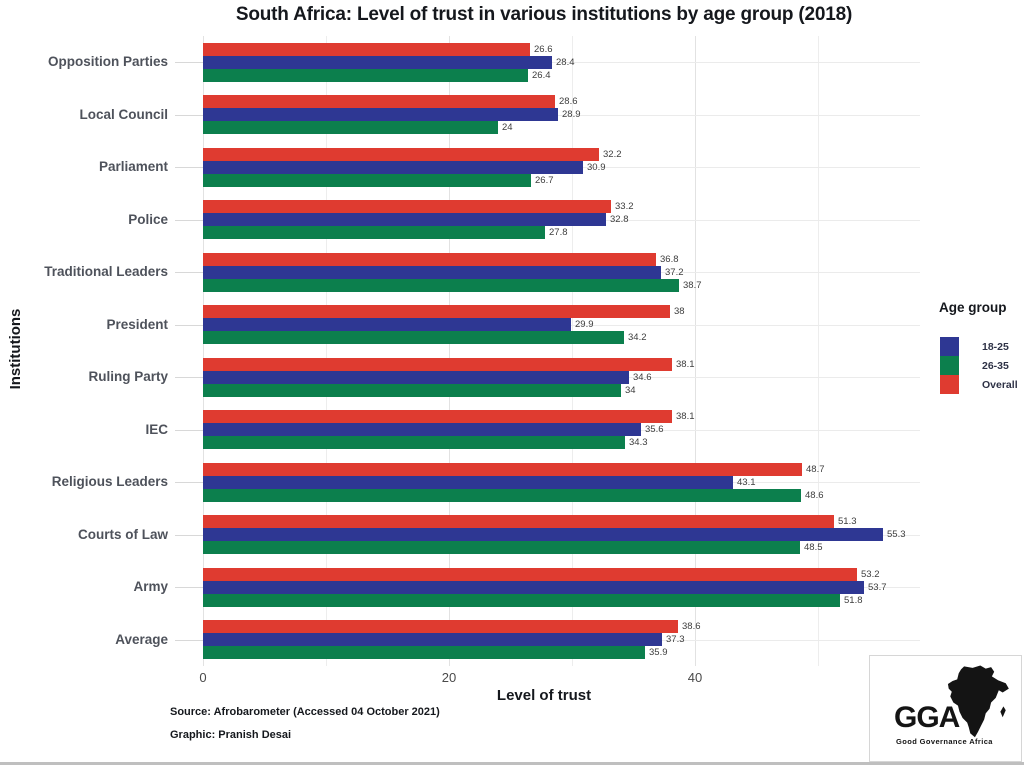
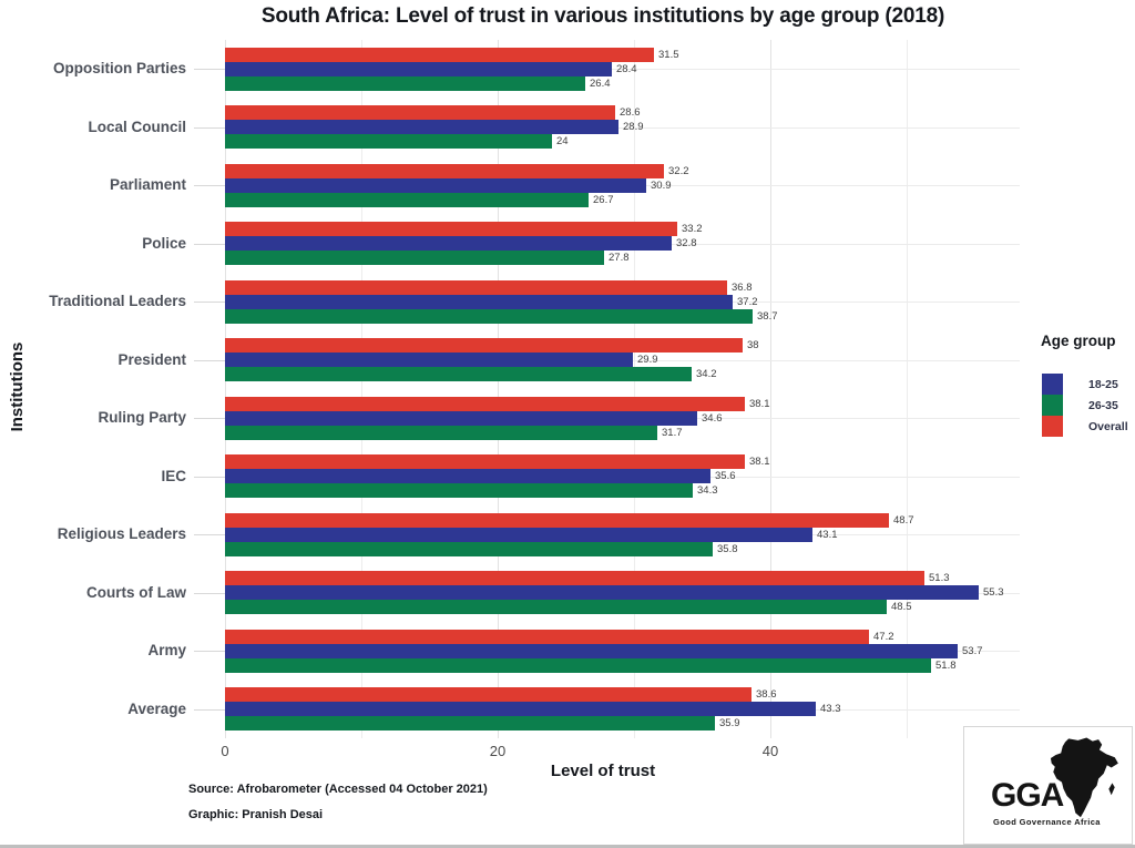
Overall/Opposition Parties: 26.6 -> 31.5
26-35/Ruling Party: 34 -> 31.7
26-35/Religious Leaders: 48.6 -> 35.8
Overall/Army: 53.2 -> 47.2
18-25/Average: 37.3 -> 43.3
